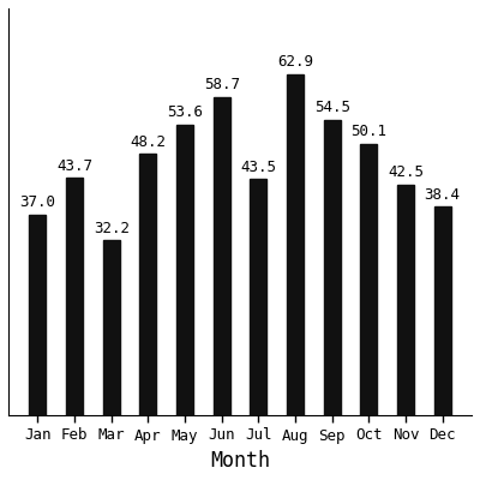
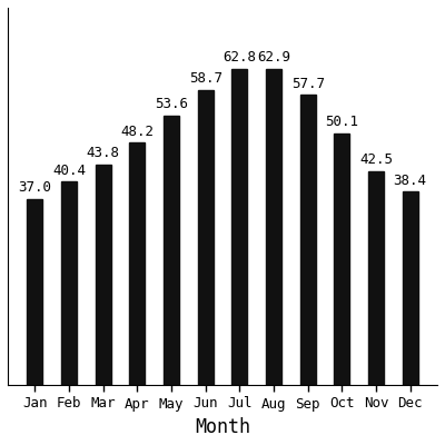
Feb: 43.7 -> 40.4
Mar: 32.2 -> 43.8
Jul: 43.5 -> 62.8
Sep: 54.5 -> 57.7
